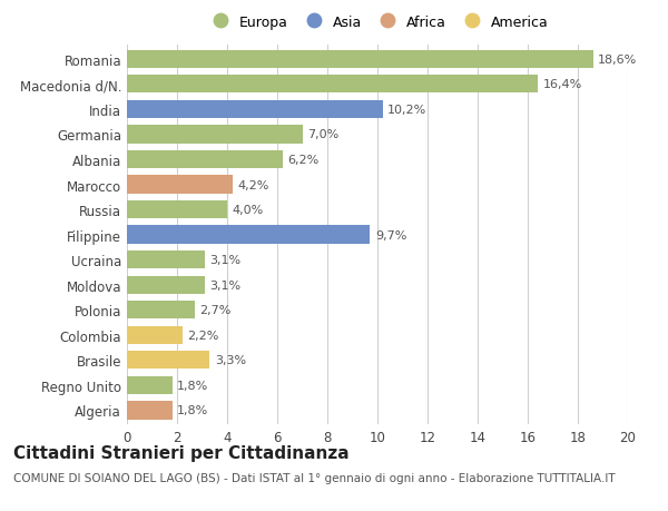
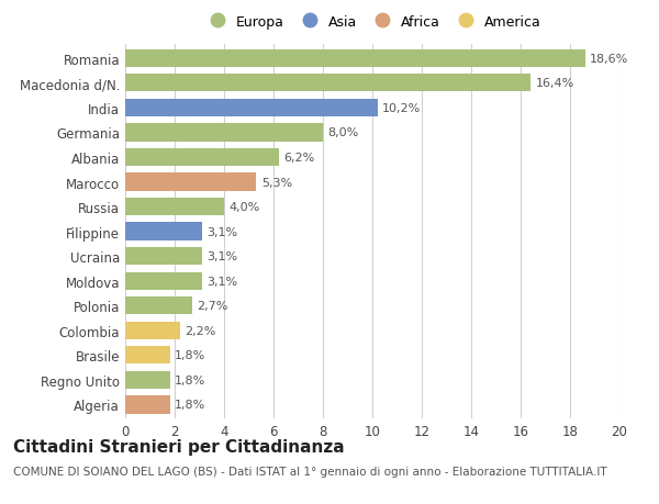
Germania: 7,0% -> 8,0%
Marocco: 4,2% -> 5,3%
Filippine: 9,7% -> 3,1%
Brasile: 3,3% -> 1,8%
